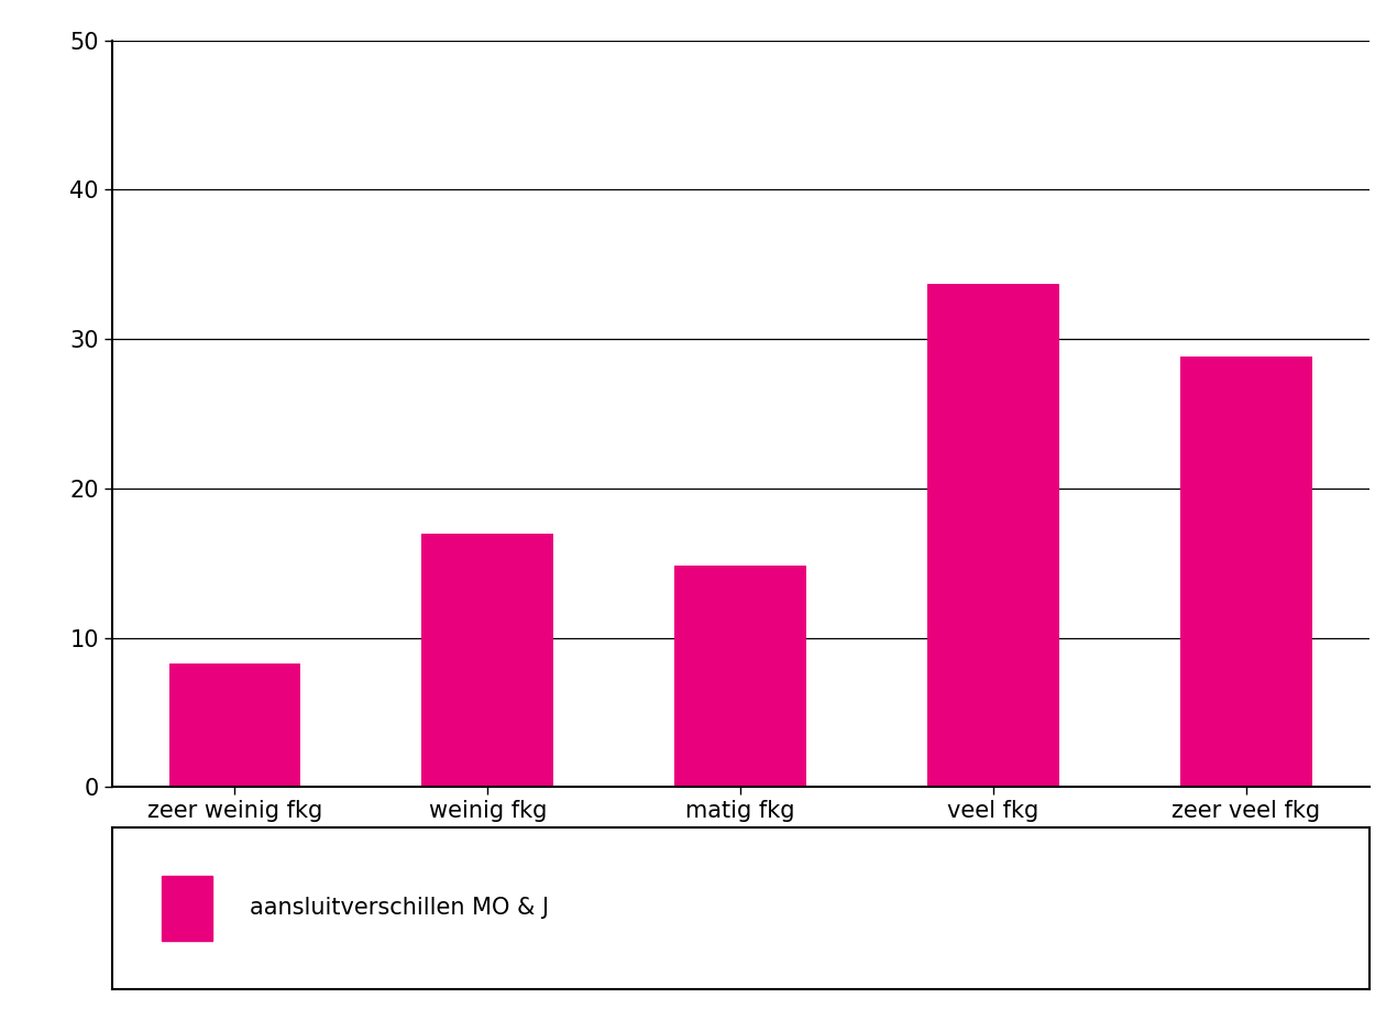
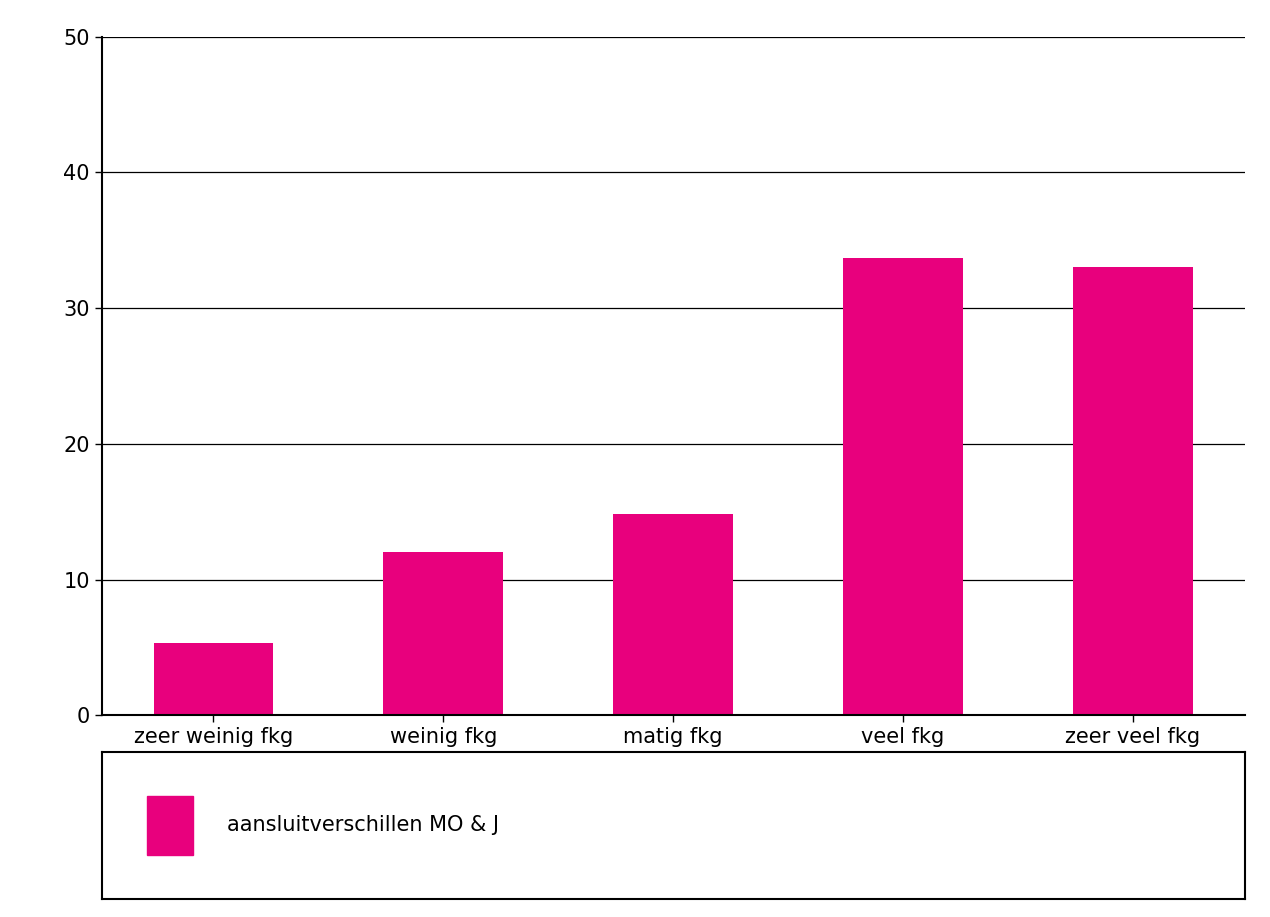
zeer weinig fkg: 8.3 -> 5.3
weinig fkg: 17.0 -> 12.0
zeer veel fkg: 28.8 -> 33.0
